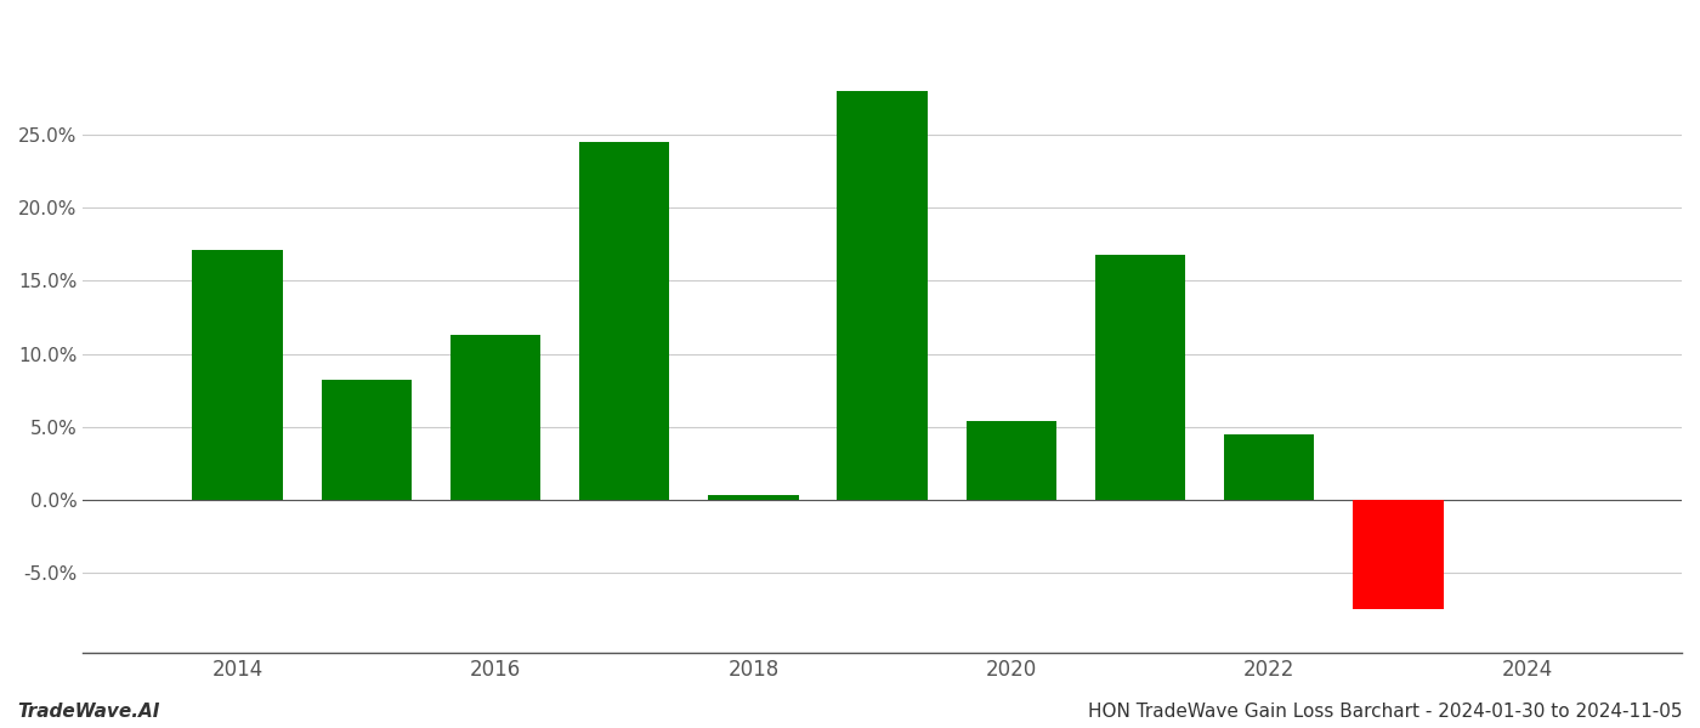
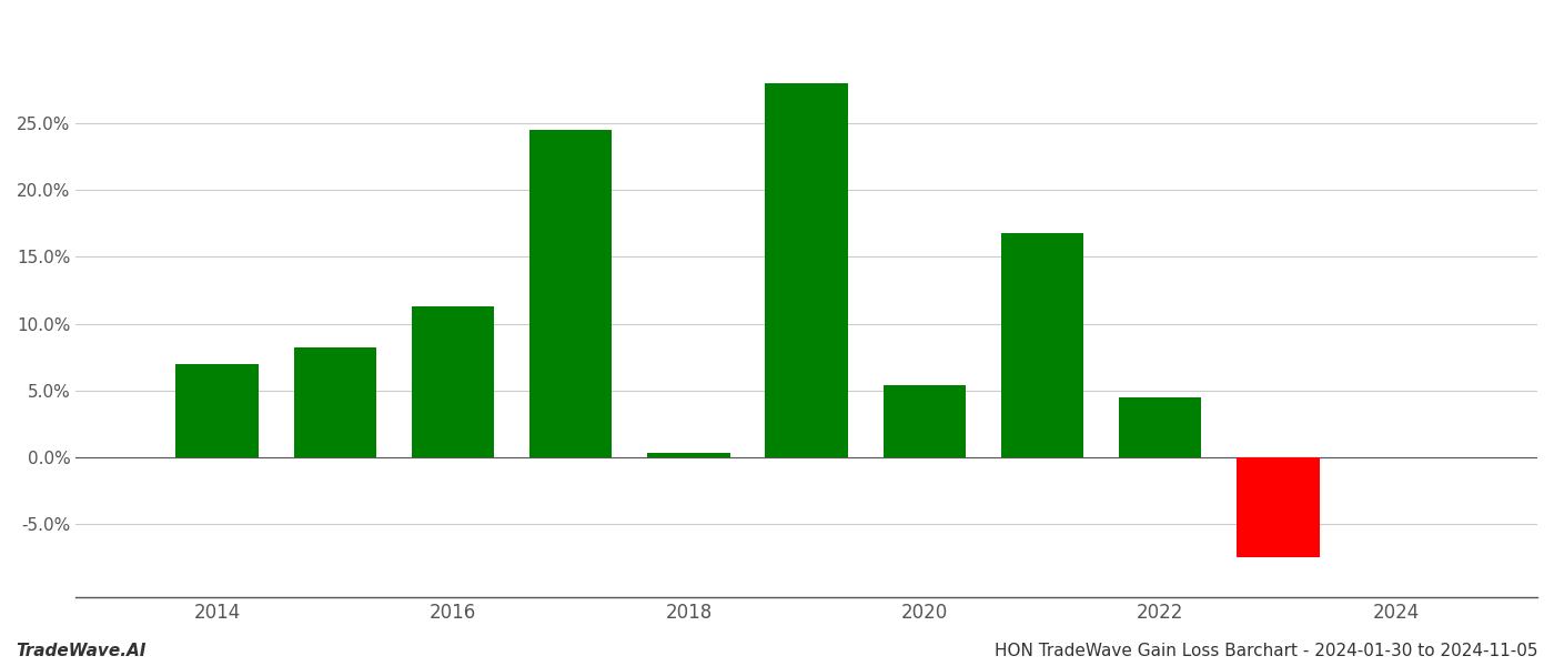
2014: 17.1% -> 7.0%
